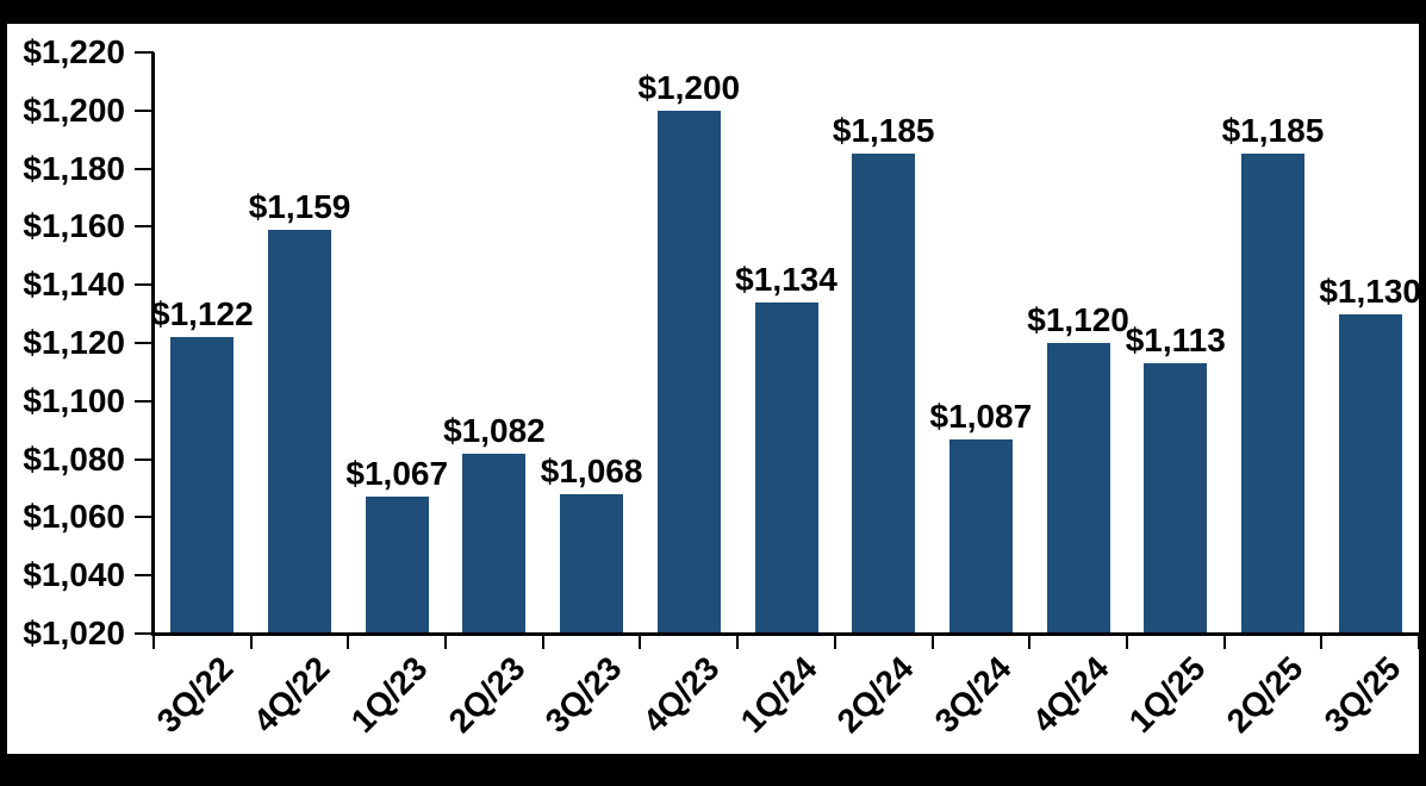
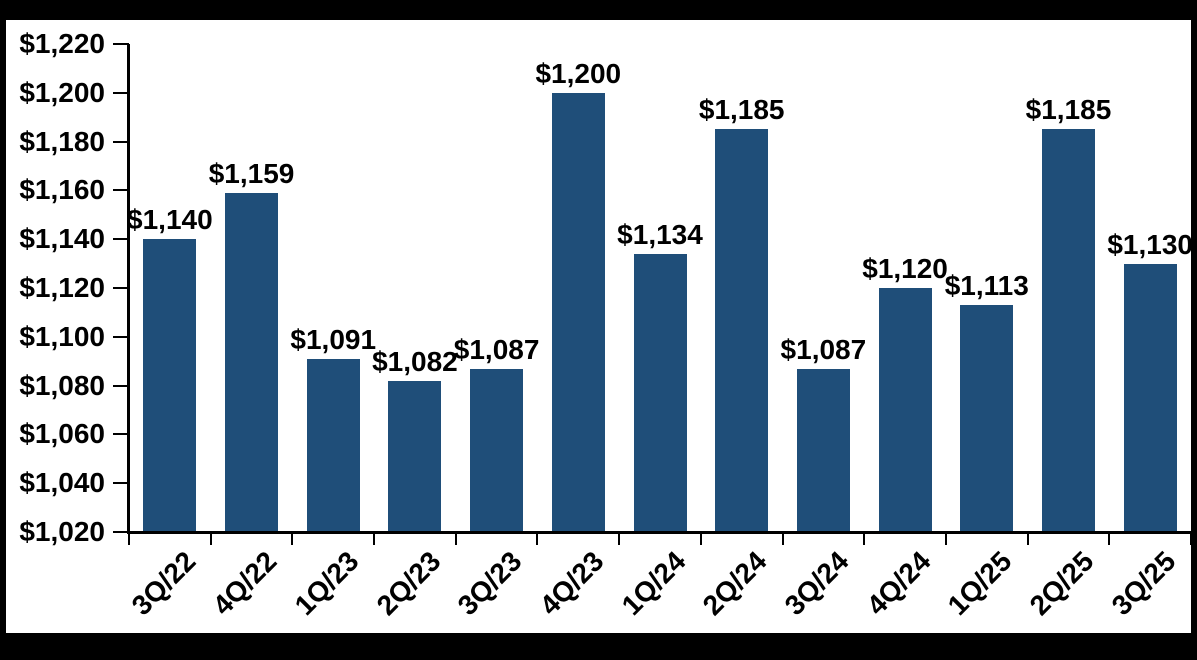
3Q/22: $1,122 -> $1,140
1Q/23: $1,067 -> $1,091
3Q/23: $1,068 -> $1,087
